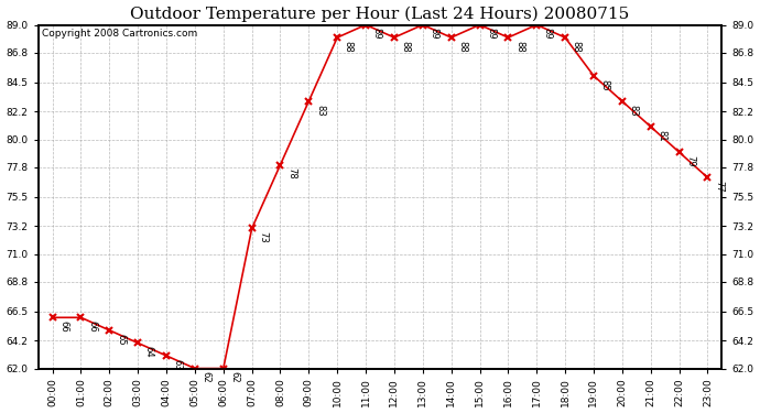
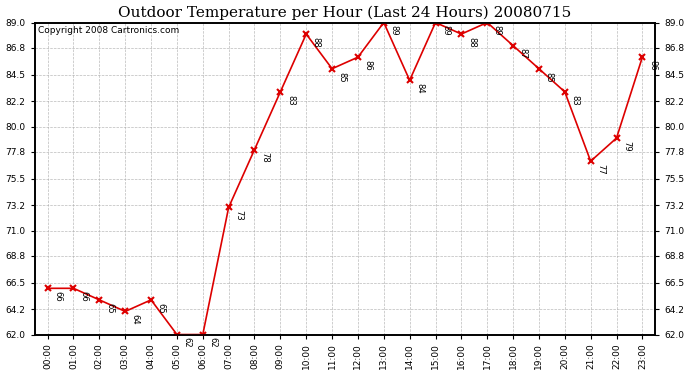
04:00: 63 -> 65
11:00: 89 -> 85
12:00: 88 -> 86
14:00: 88 -> 84
18:00: 88 -> 87
21:00: 81 -> 77
23:00: 77 -> 86
